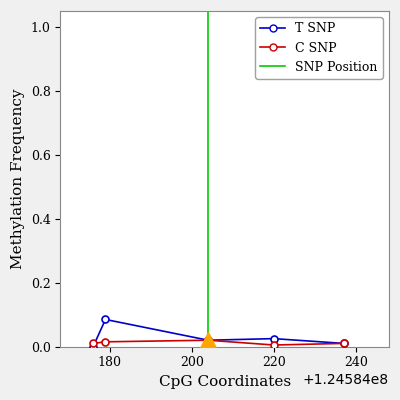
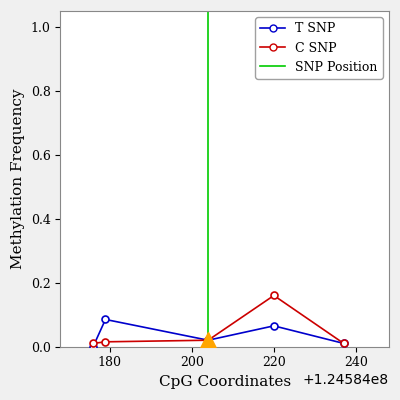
T SNP/220: 0.025 -> 0.065
C SNP/220: 0.005 -> 0.160
